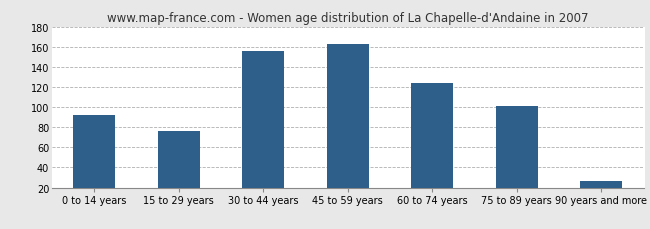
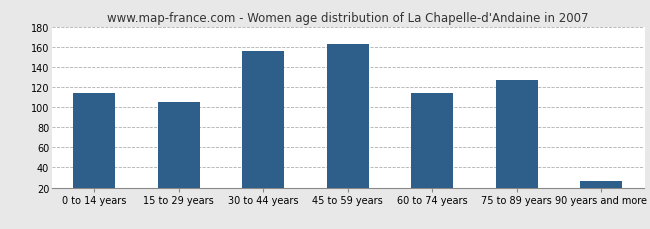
0 to 14 years: 92 -> 114
15 to 29 years: 76 -> 105
60 to 74 years: 124 -> 114
75 to 89 years: 101 -> 127
